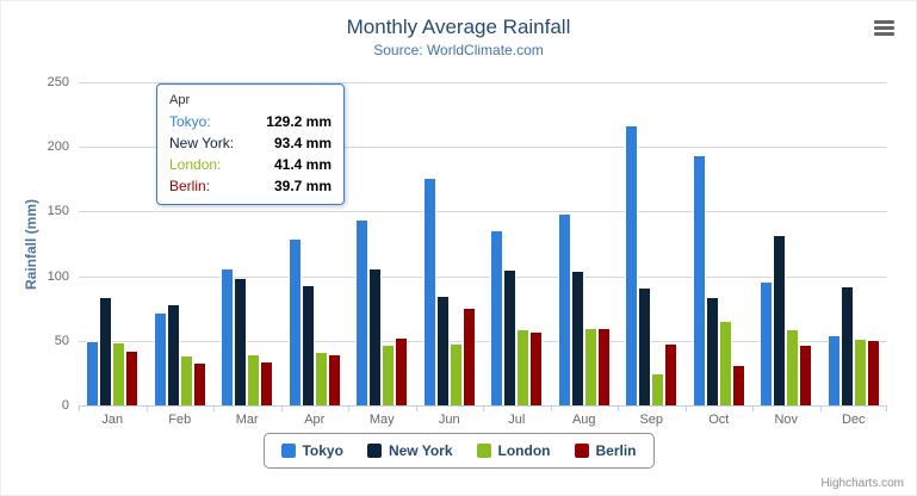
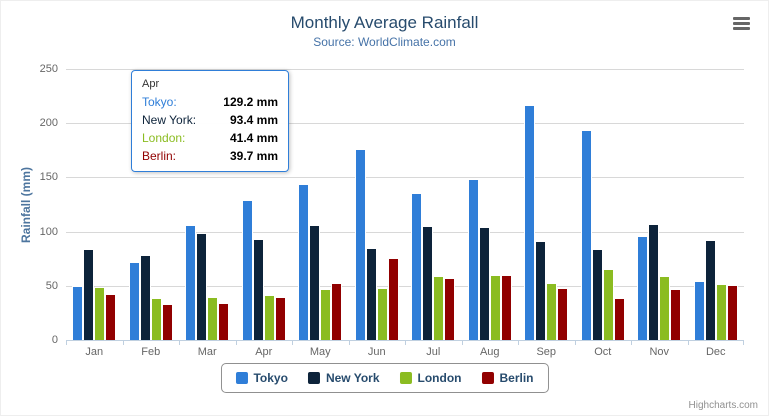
London/Sep: 25 -> 52
Berlin/Oct: 31 -> 39
New York/Nov: 132 -> 107
